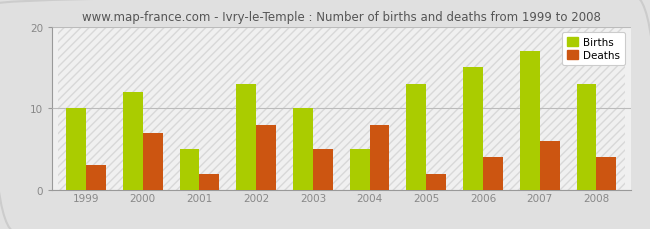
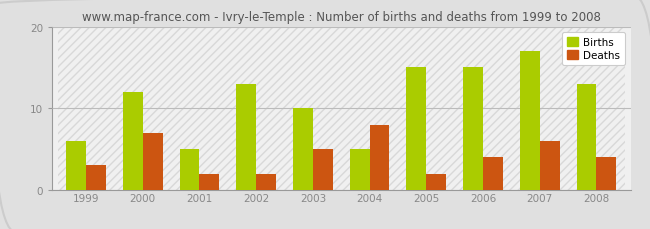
Births/1999: 10 -> 6
Deaths/2002: 8 -> 2
Births/2005: 13 -> 15
